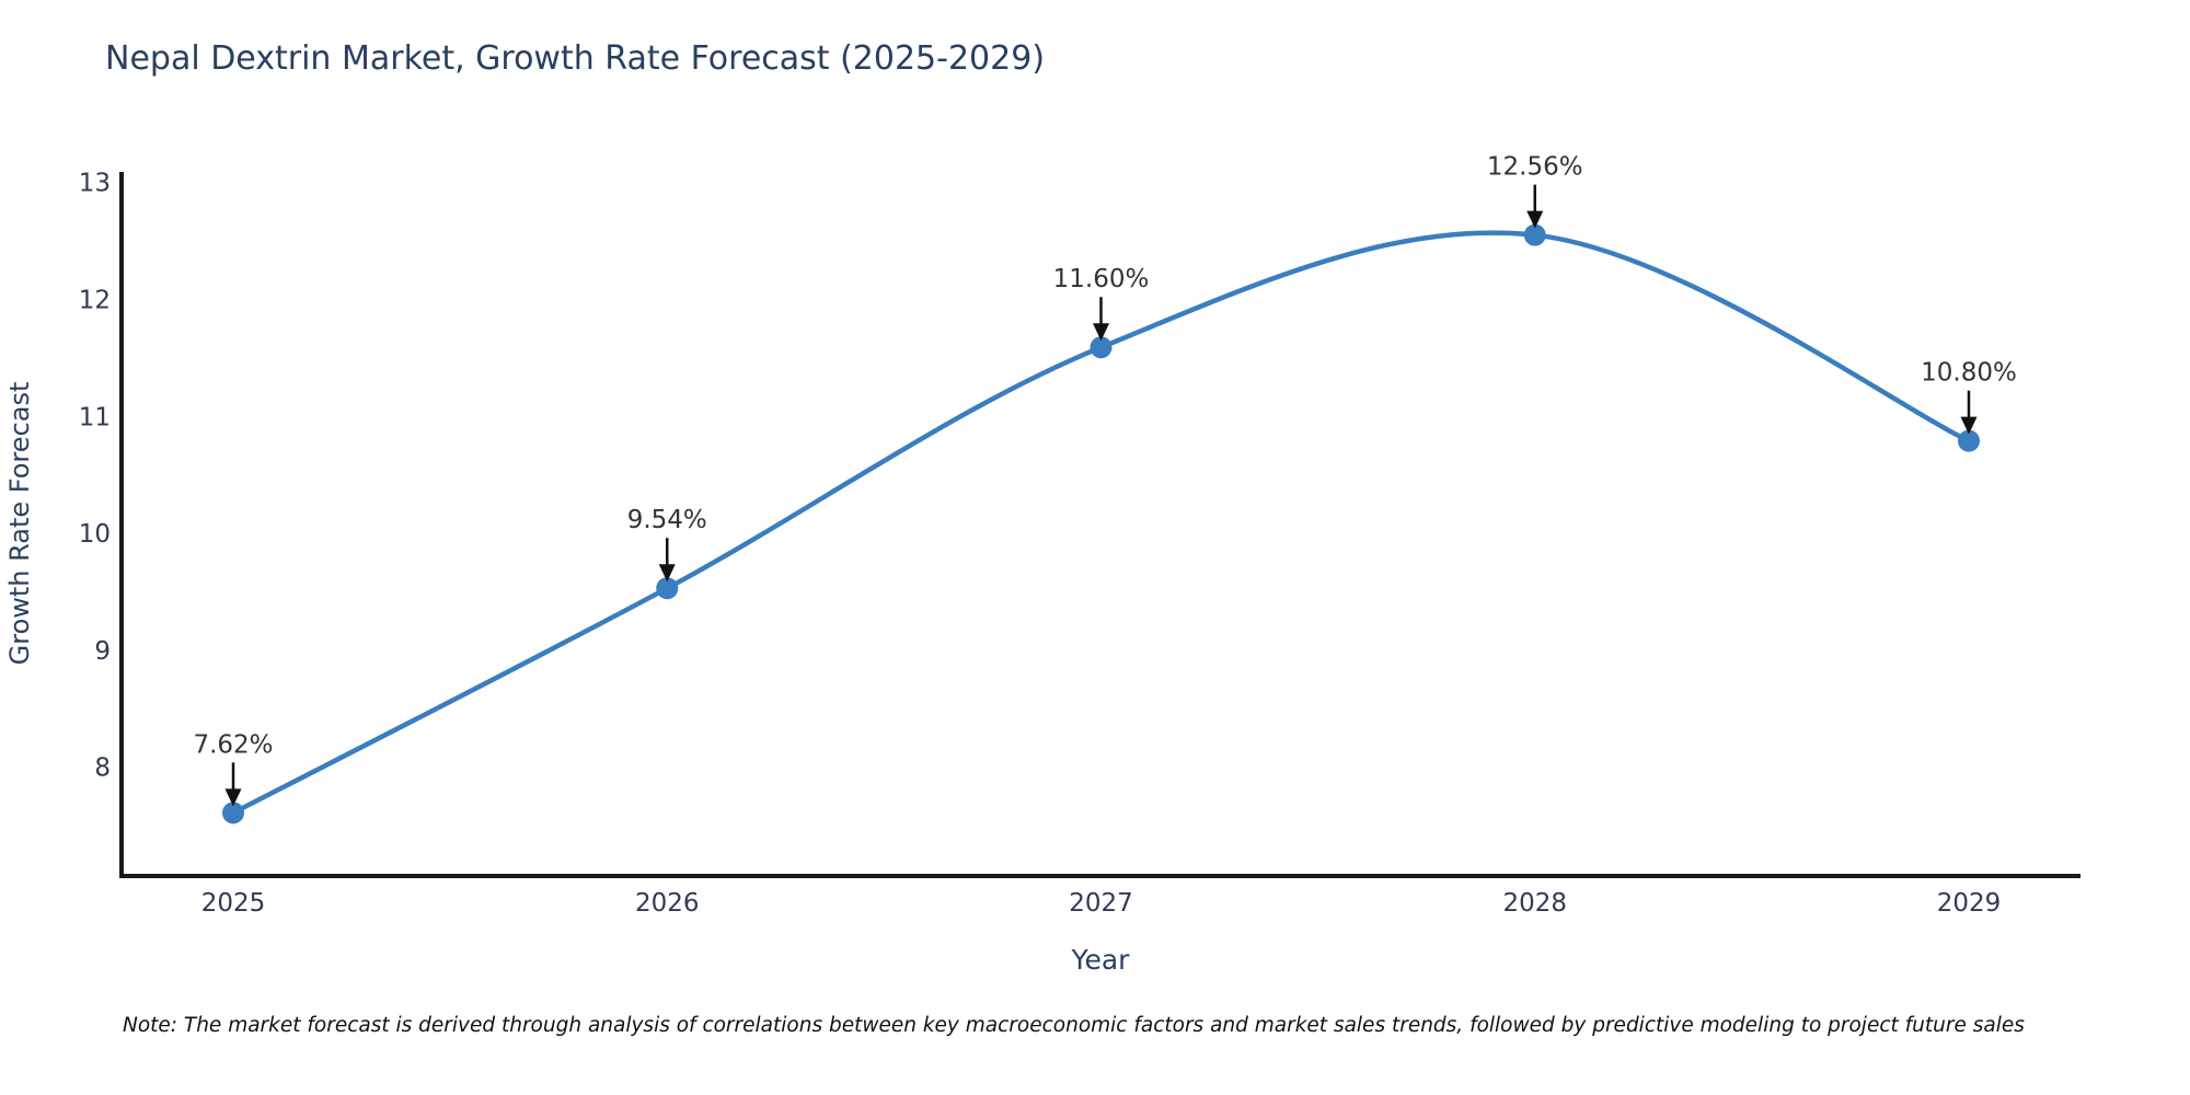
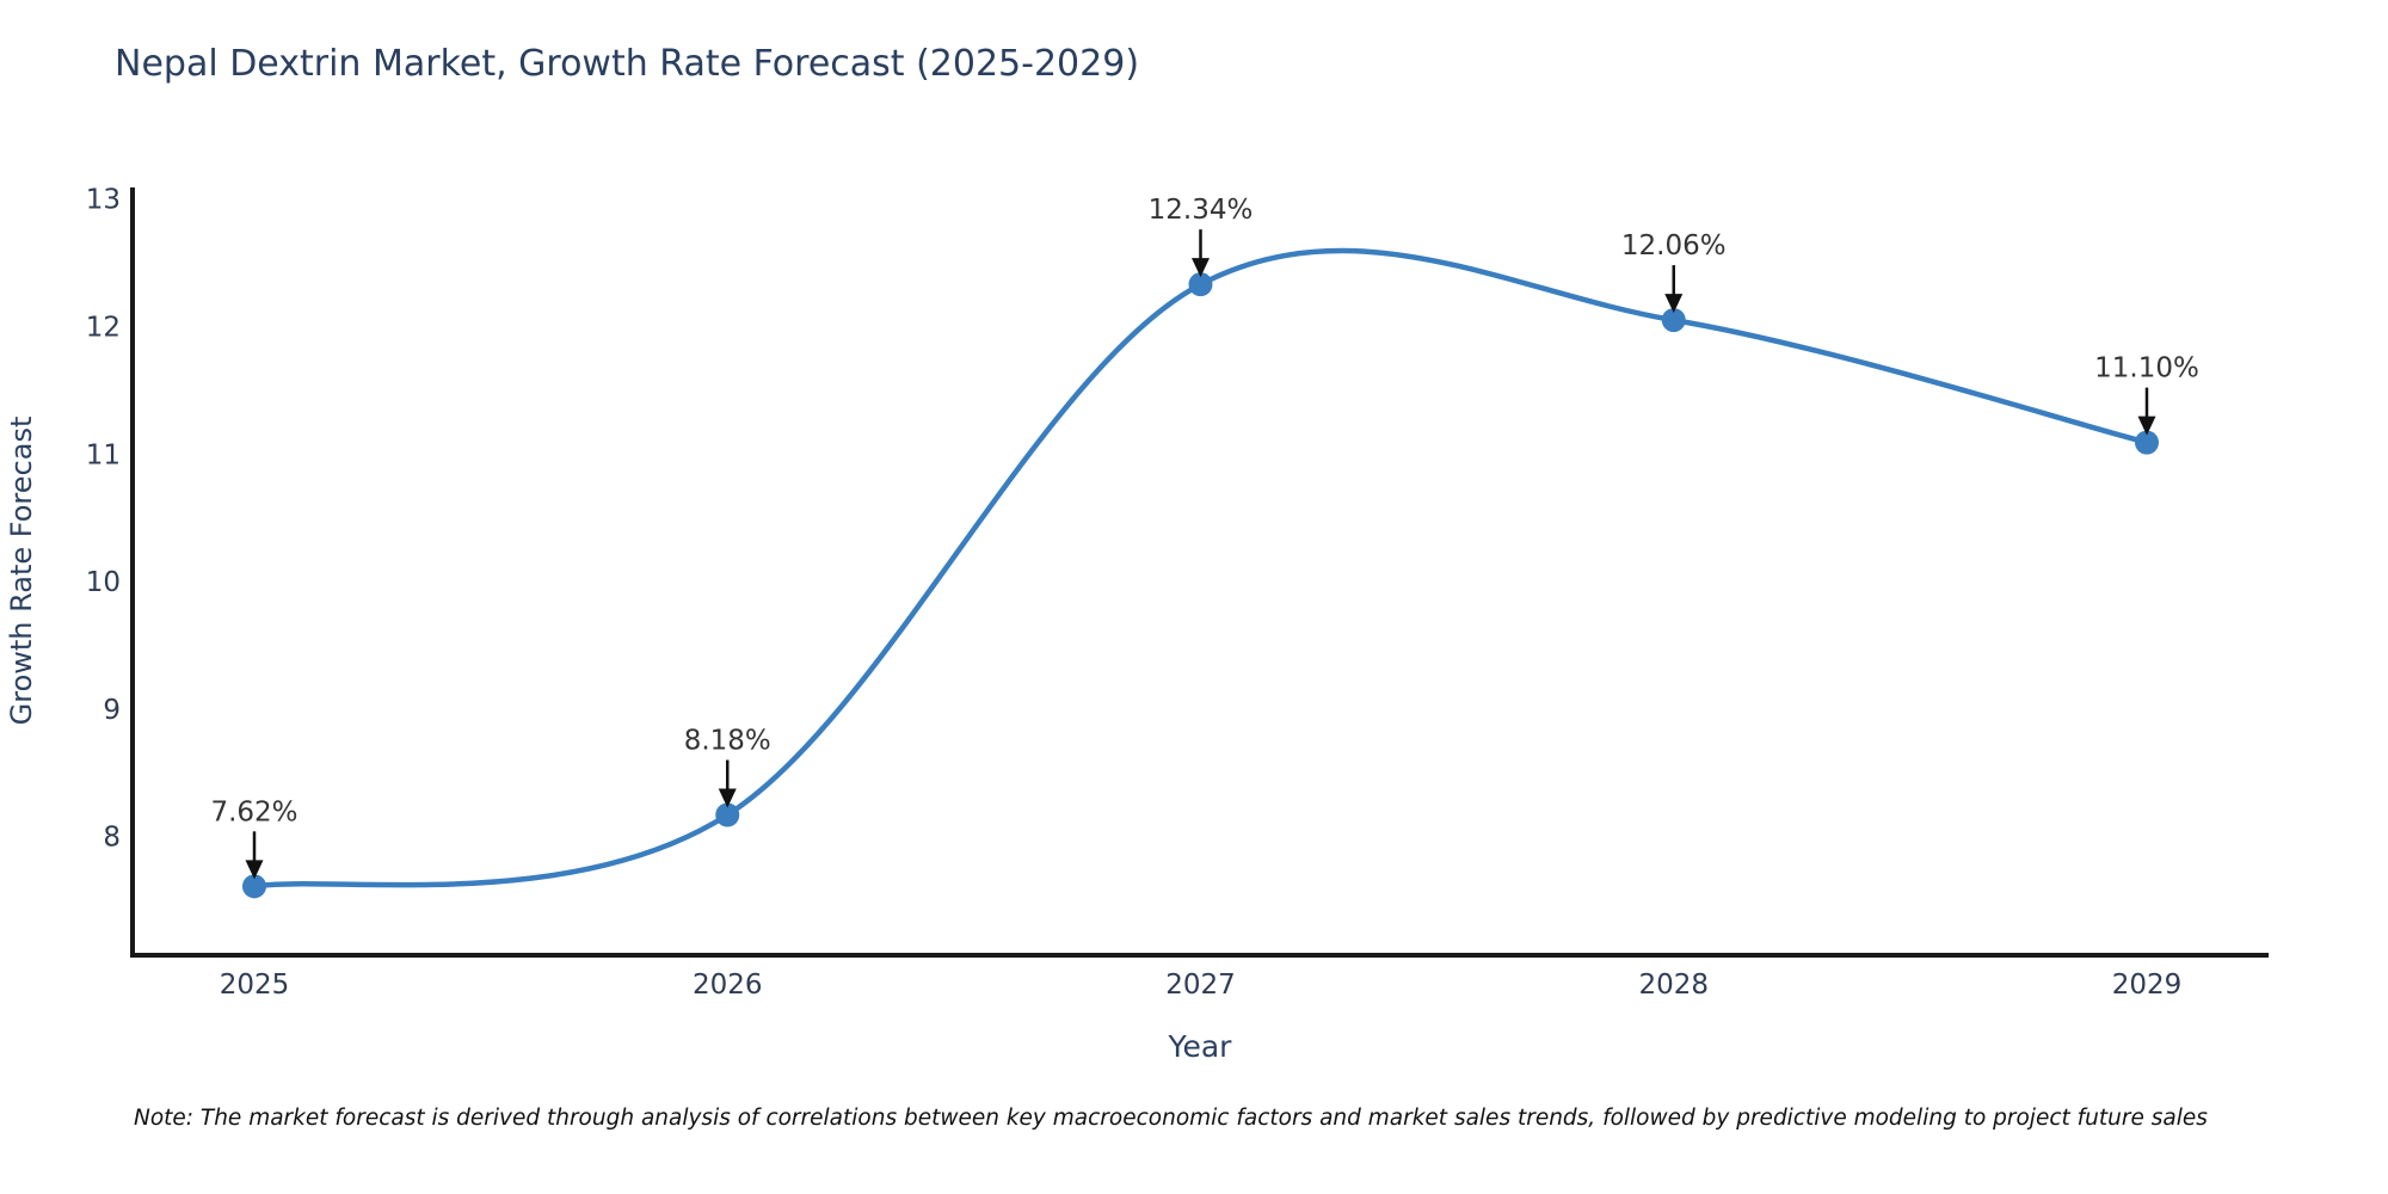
2026: 9.54% -> 8.18%
2027: 11.60% -> 12.34%
2028: 12.56% -> 12.06%
2029: 10.80% -> 11.10%
